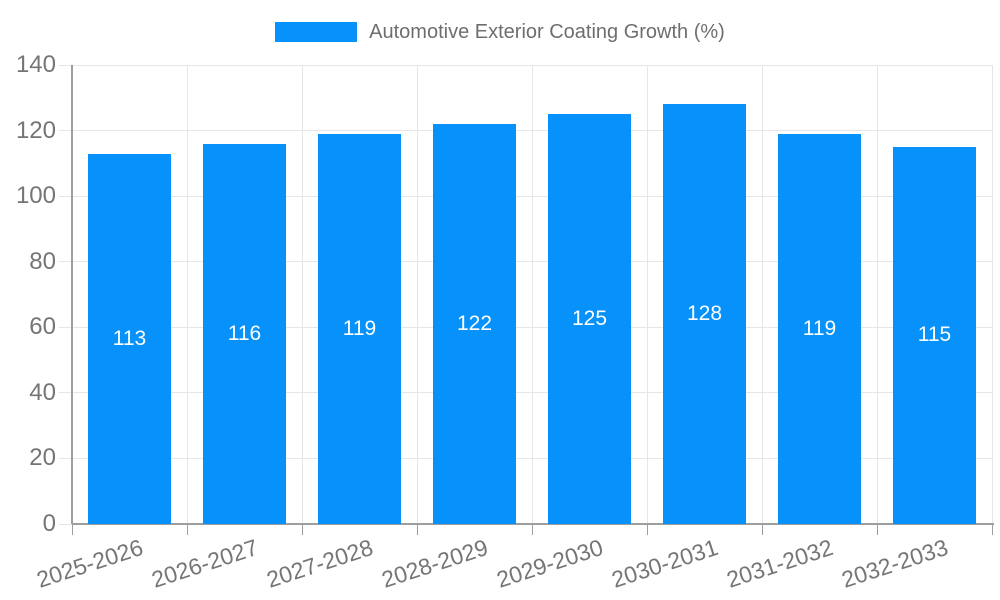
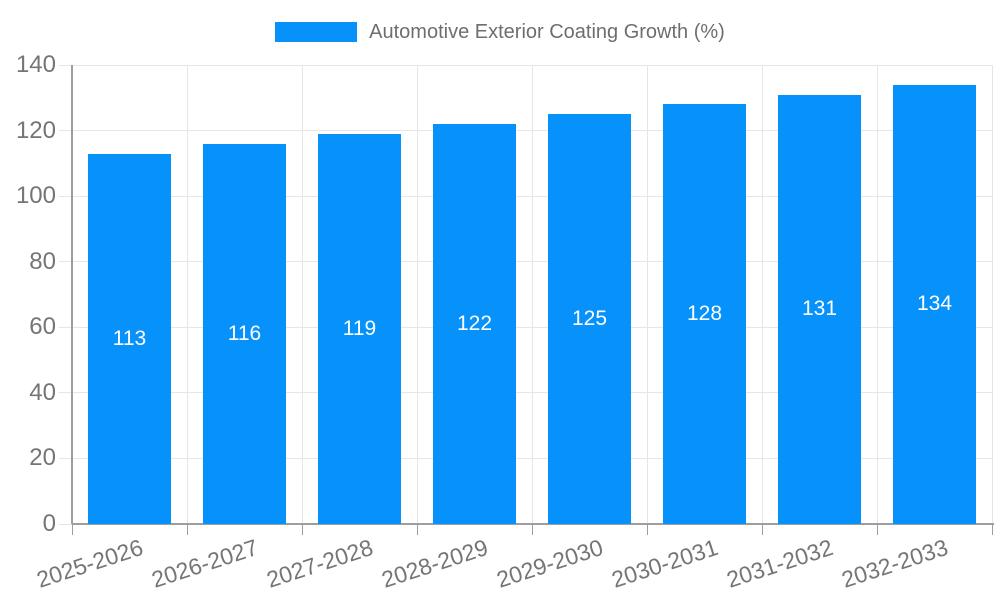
2031-2032: 119 -> 131
2032-2033: 115 -> 134
